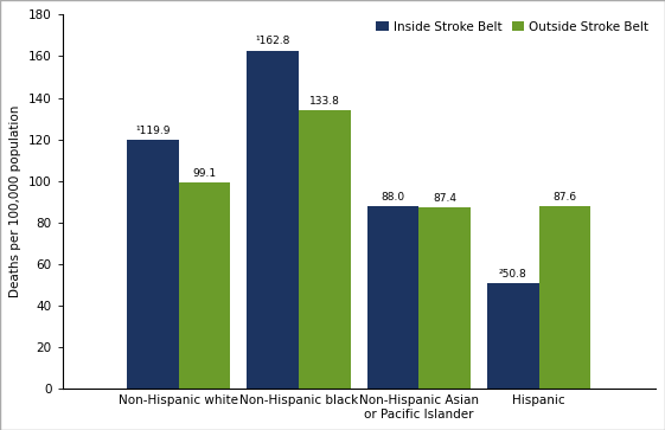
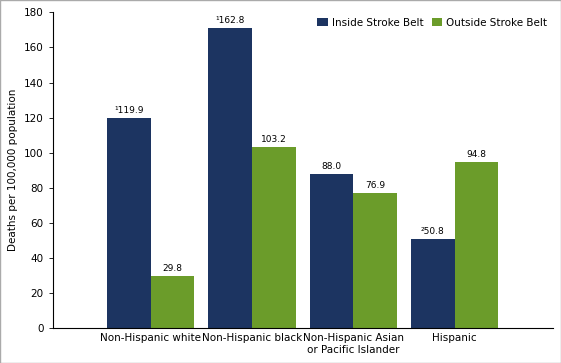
Outside Stroke Belt/Non-Hispanic white: 99.1 -> 29.8
Inside Stroke Belt/Non-Hispanic black: 163 -> 171
Outside Stroke Belt/Non-Hispanic black: 133.8 -> 103.2
Outside Stroke Belt/Non-Hispanic Asian or Pacific Islander: 87.4 -> 76.9
Outside Stroke Belt/Hispanic: 87.6 -> 94.8
